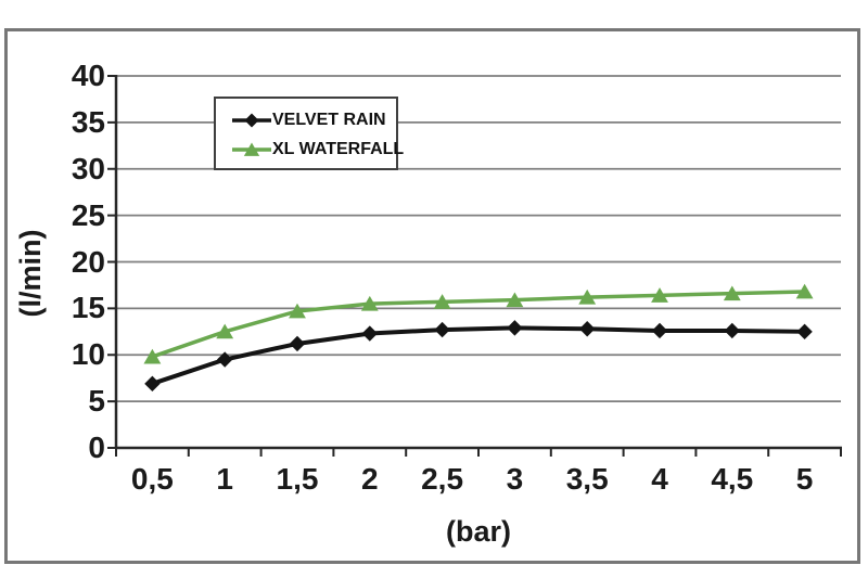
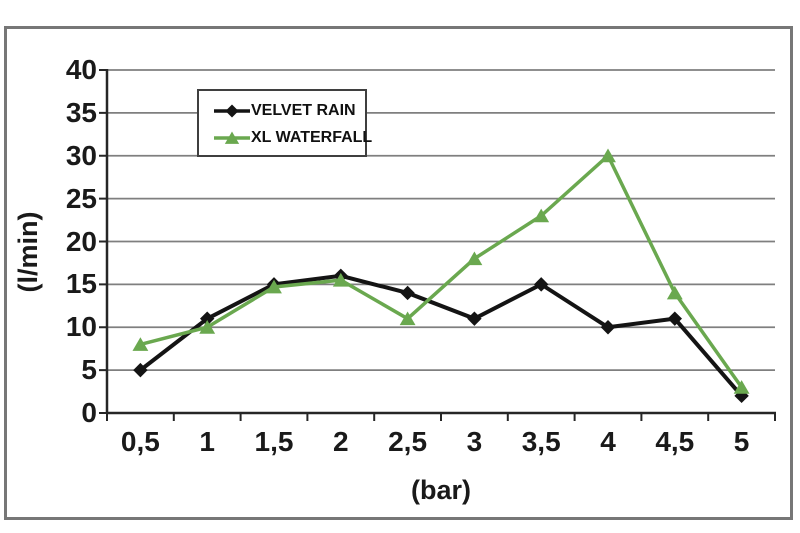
VELVET RAIN/0,5: 7 -> 5
XL WATERFALL/0,5: 10 -> 8
VELVET RAIN/1: 10 -> 11
XL WATERFALL/1: 12 -> 10
VELVET RAIN/1,5: 11 -> 15
VELVET RAIN/2: 12 -> 16
VELVET RAIN/2,5: 13 -> 14
XL WATERFALL/2,5: 16 -> 11
VELVET RAIN/3: 13 -> 11
XL WATERFALL/3: 16 -> 18
VELVET RAIN/3,5: 13 -> 15
XL WATERFALL/3,5: 16 -> 23
VELVET RAIN/4: 13 -> 10
XL WATERFALL/4: 16 -> 30
VELVET RAIN/4,5: 13 -> 11
XL WATERFALL/4,5: 17 -> 14
VELVET RAIN/5: 12 -> 2
XL WATERFALL/5: 17 -> 3
